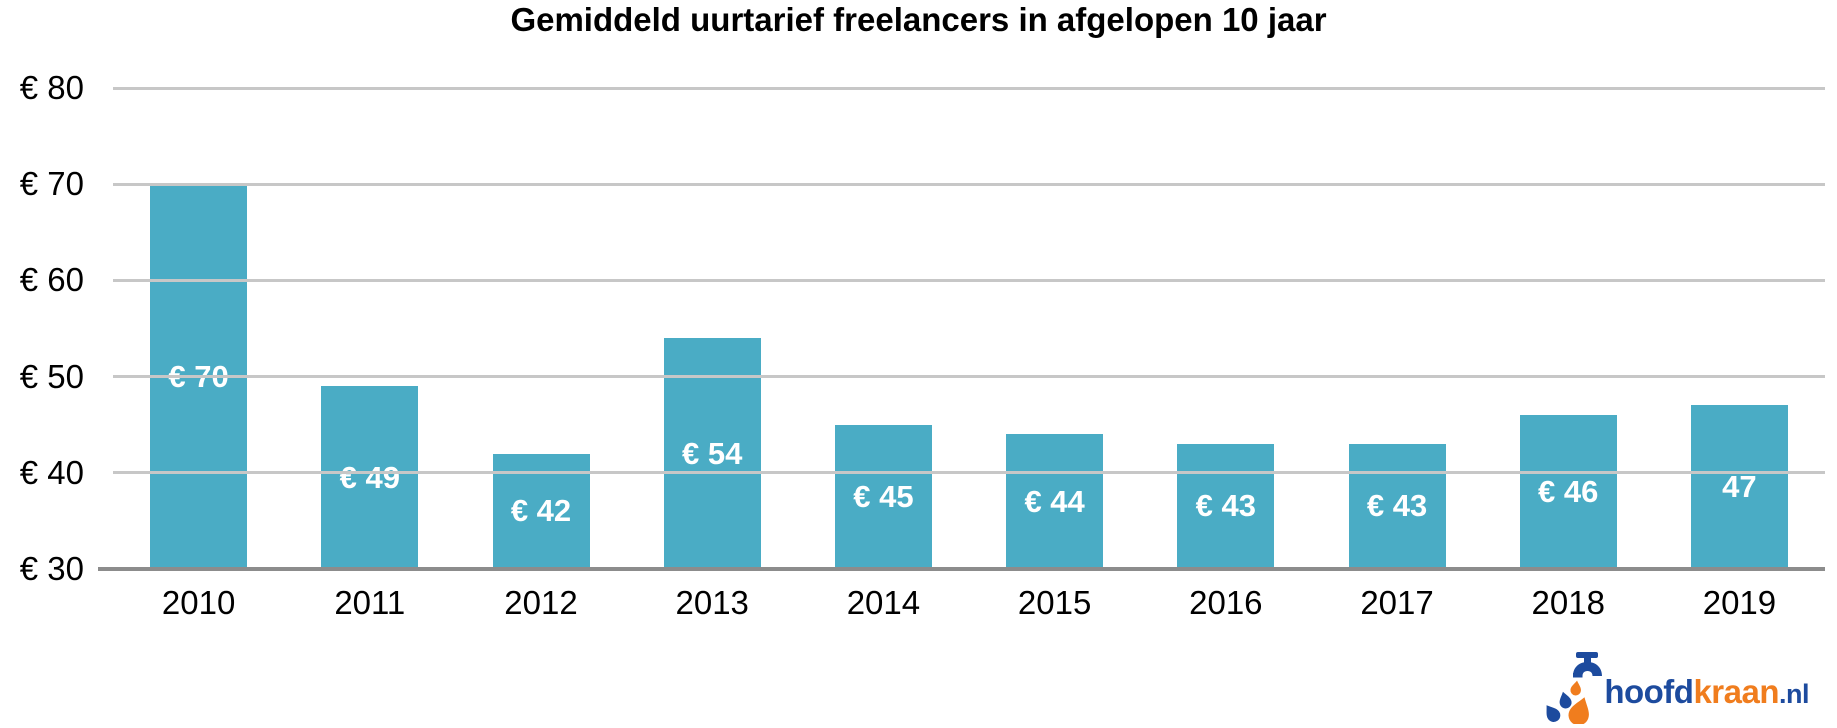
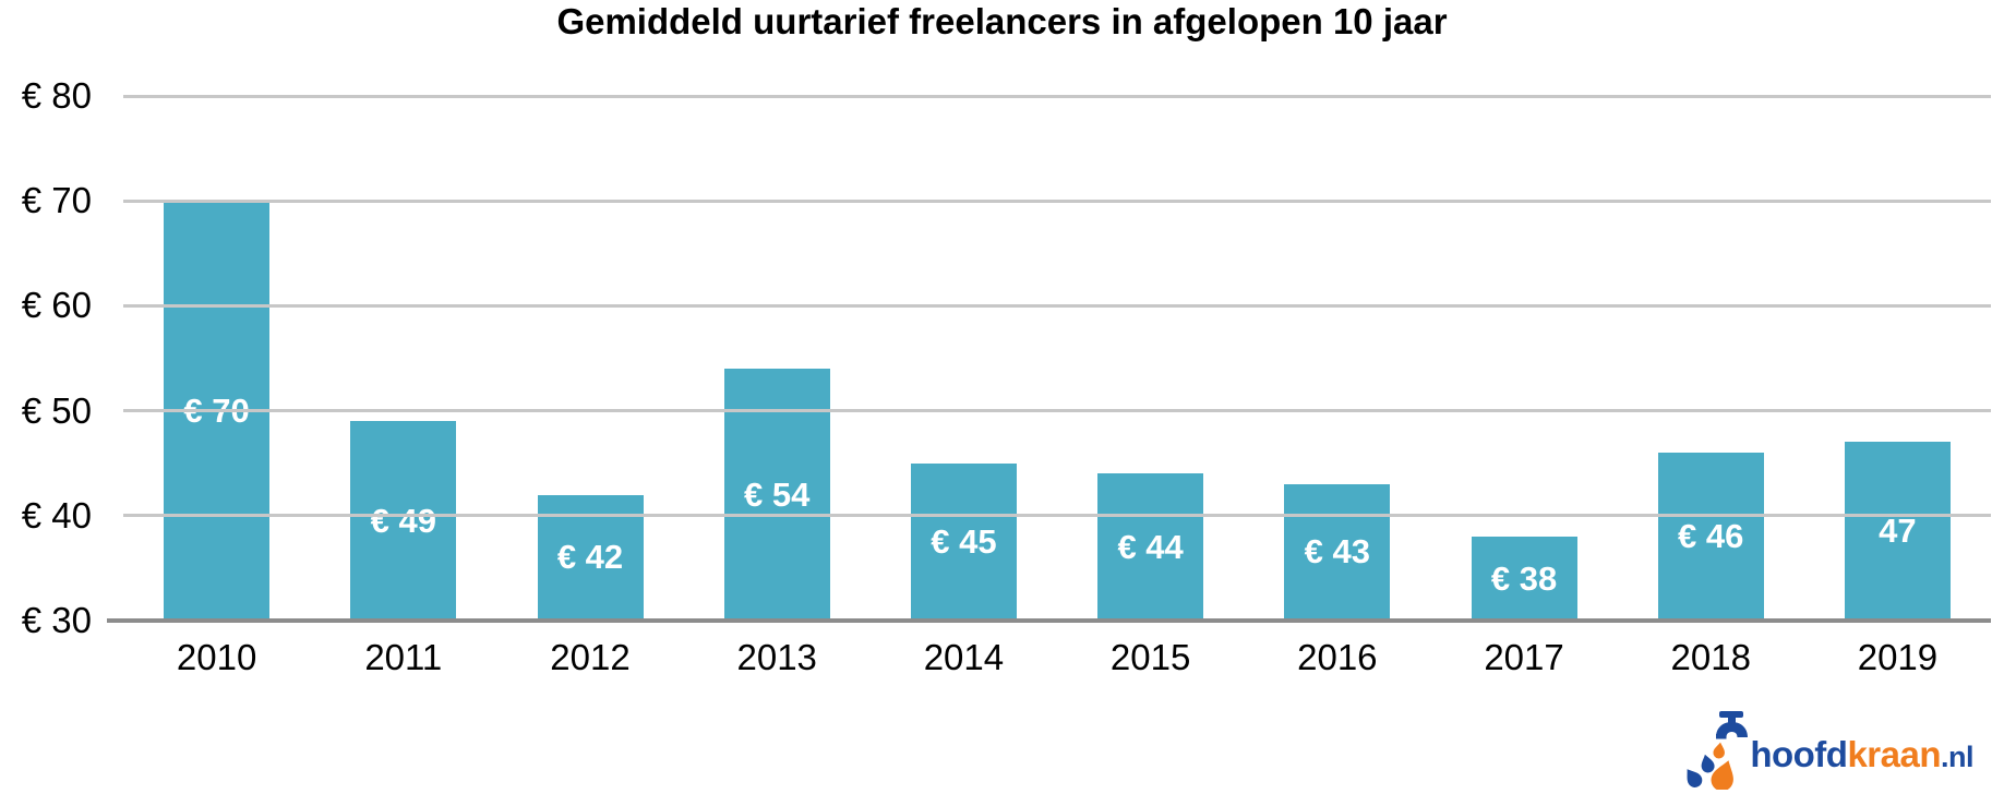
2017: 43 -> 38
